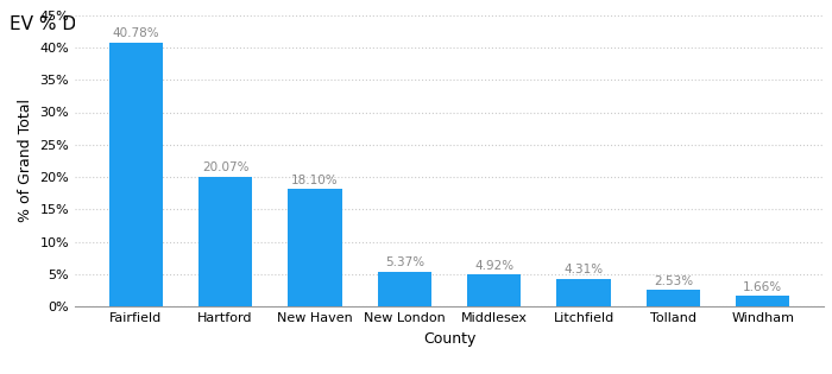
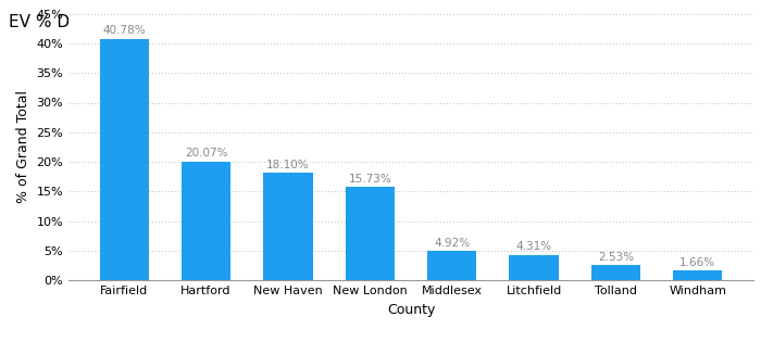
New London: 5.37% -> 15.73%
